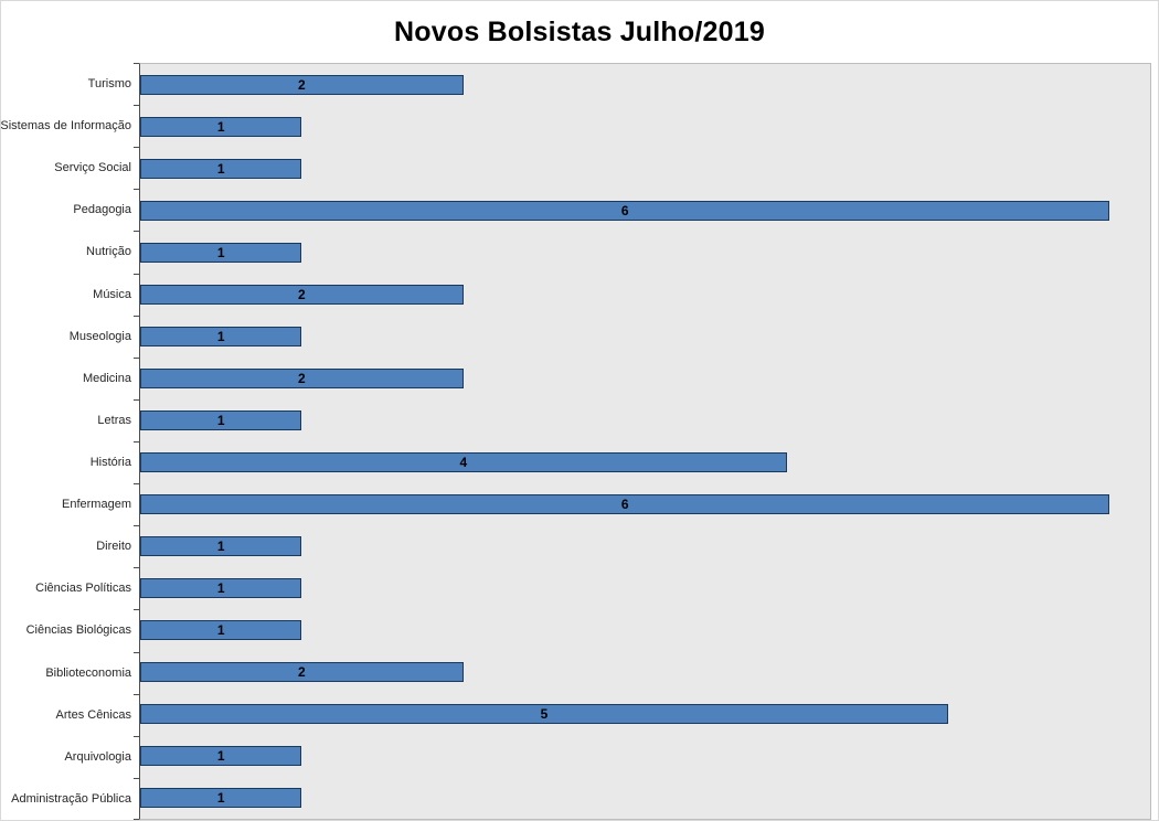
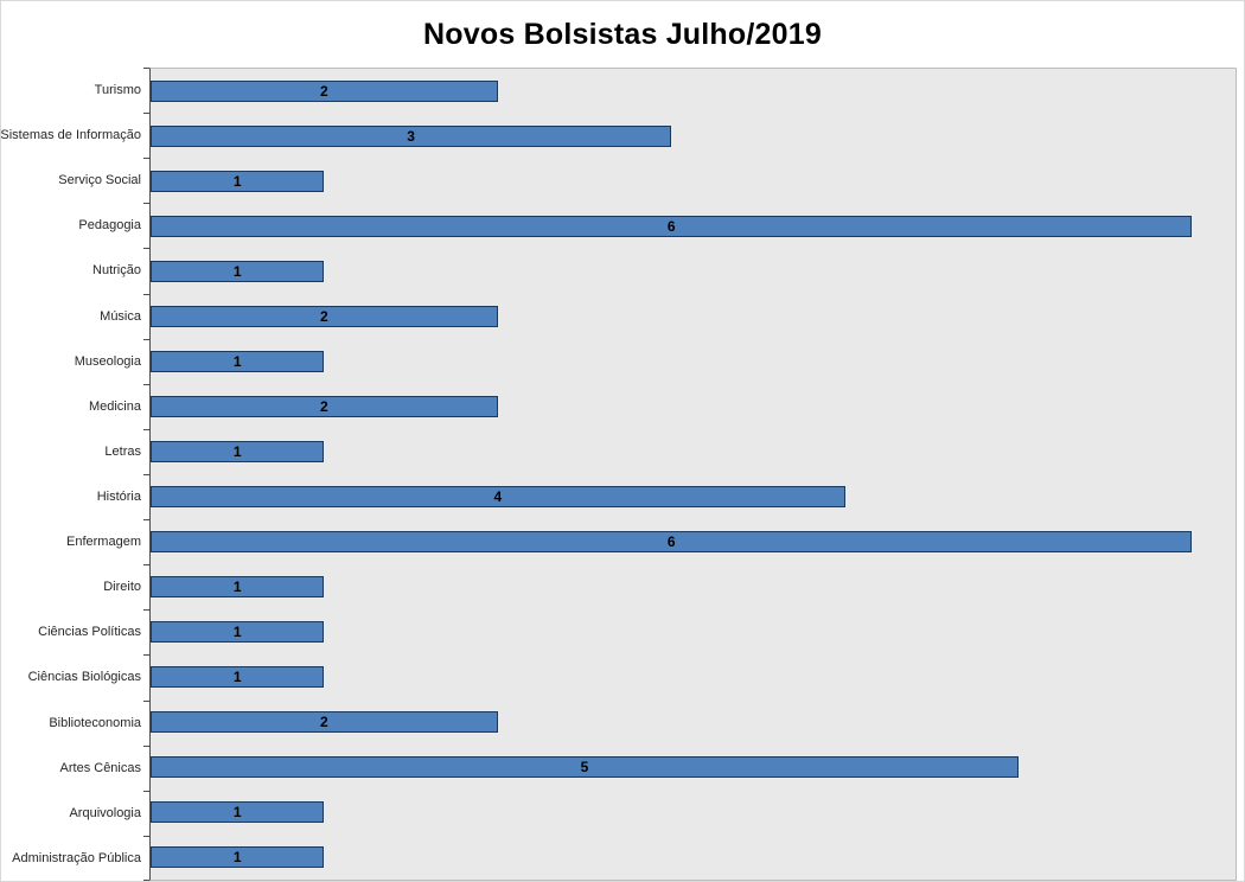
Sistemas de Informação: 1 -> 3
